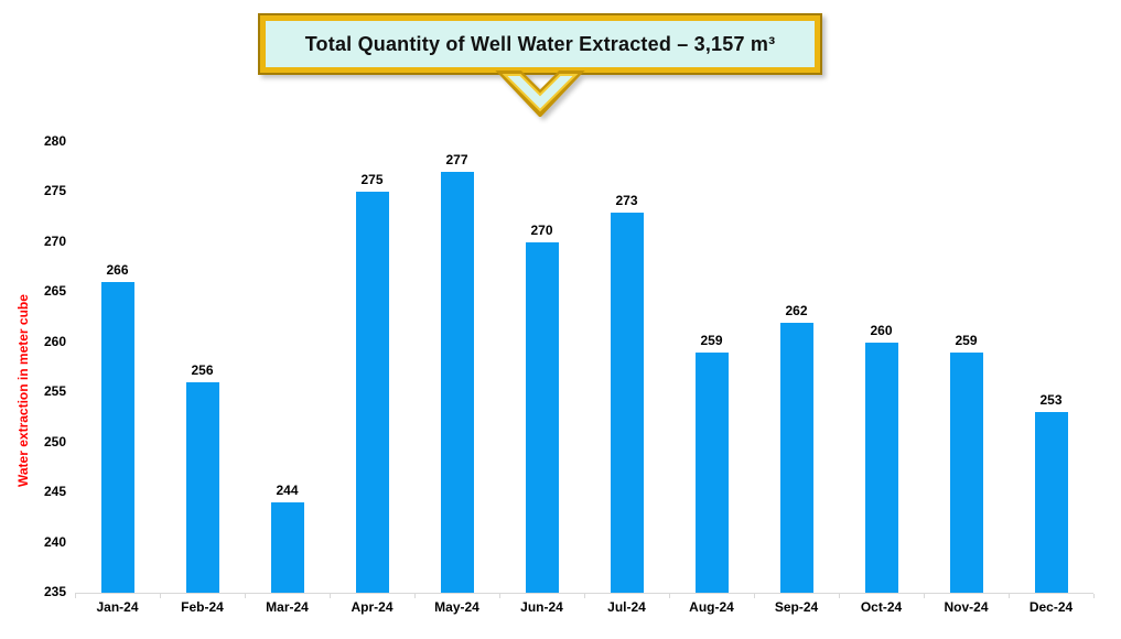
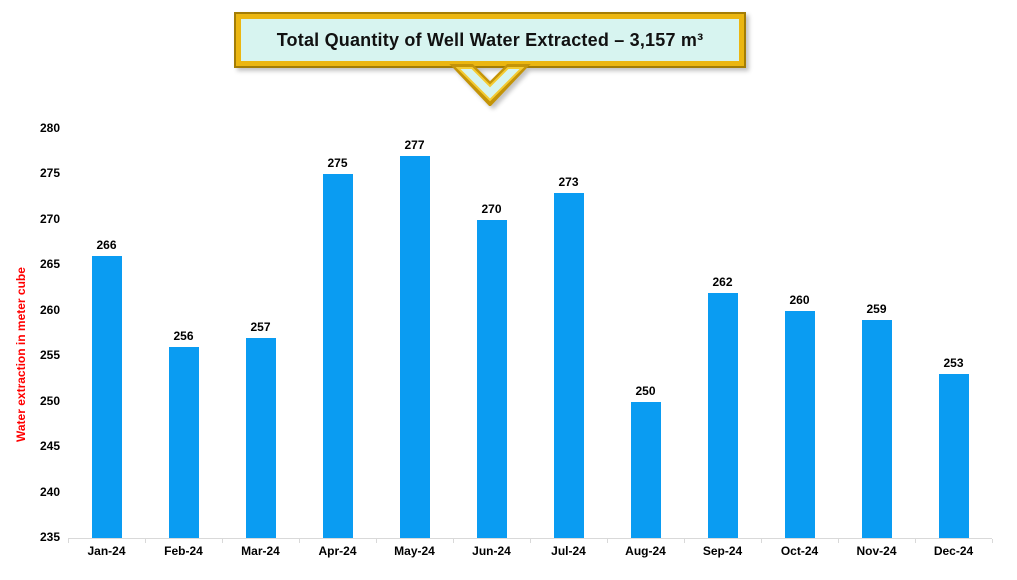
Mar-24: 244 -> 257
Aug-24: 259 -> 250
